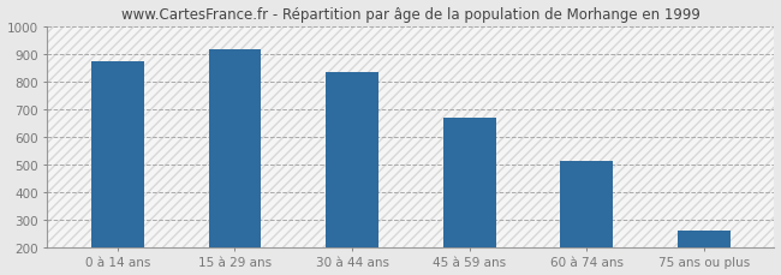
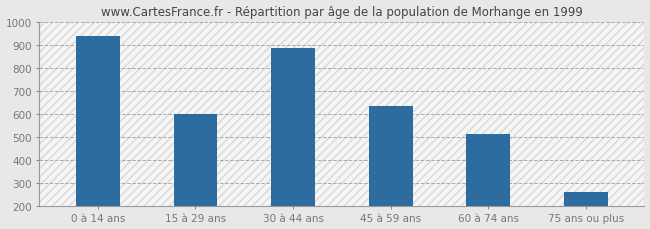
0 à 14 ans: 872 -> 935
15 à 29 ans: 915 -> 600
30 à 44 ans: 833 -> 885
45 à 59 ans: 668 -> 635
